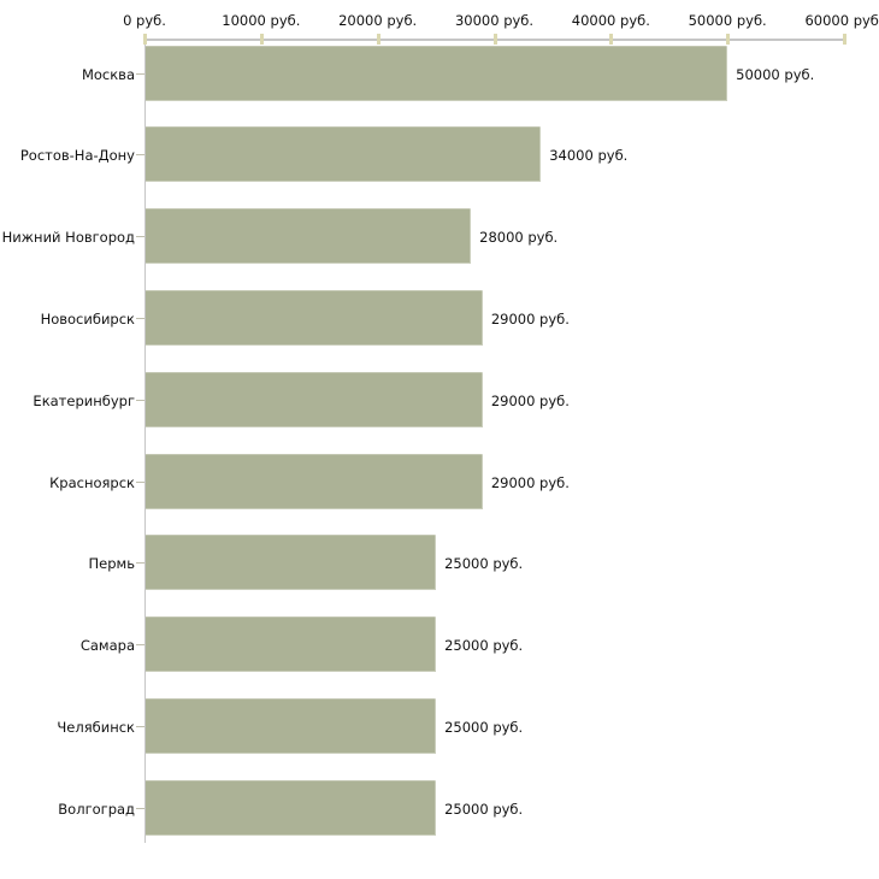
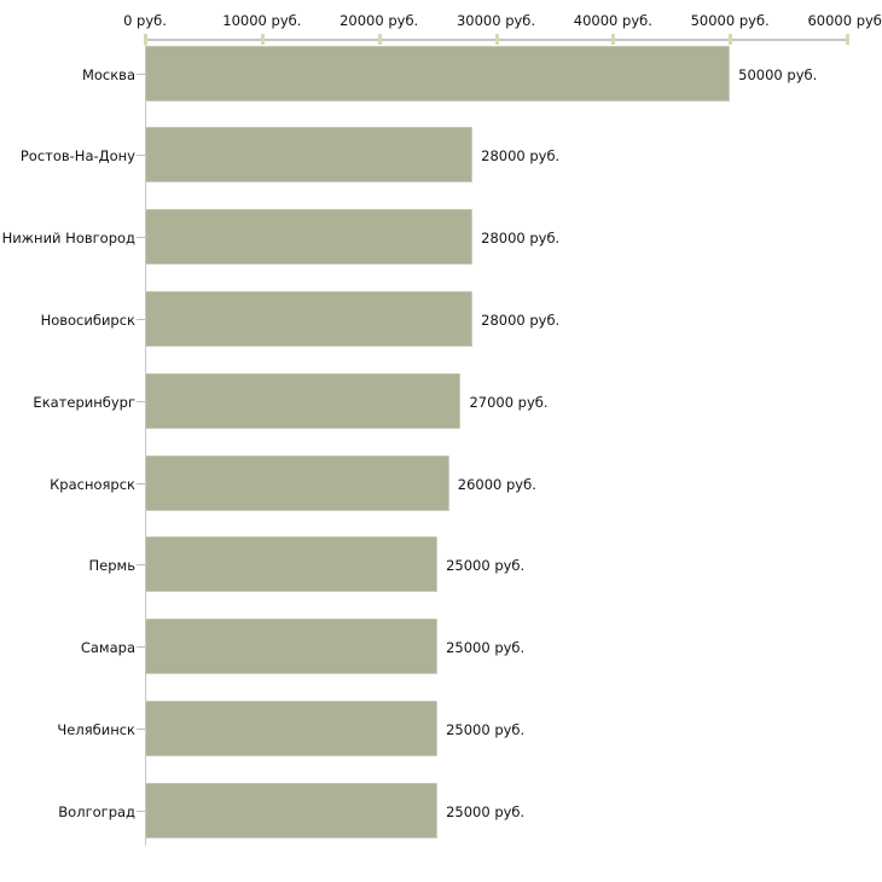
Ростов-На-Дону: 34000 -> 28000
Новосибирск: 29000 -> 28000
Екатеринбург: 29000 -> 27000
Красноярск: 29000 -> 26000
